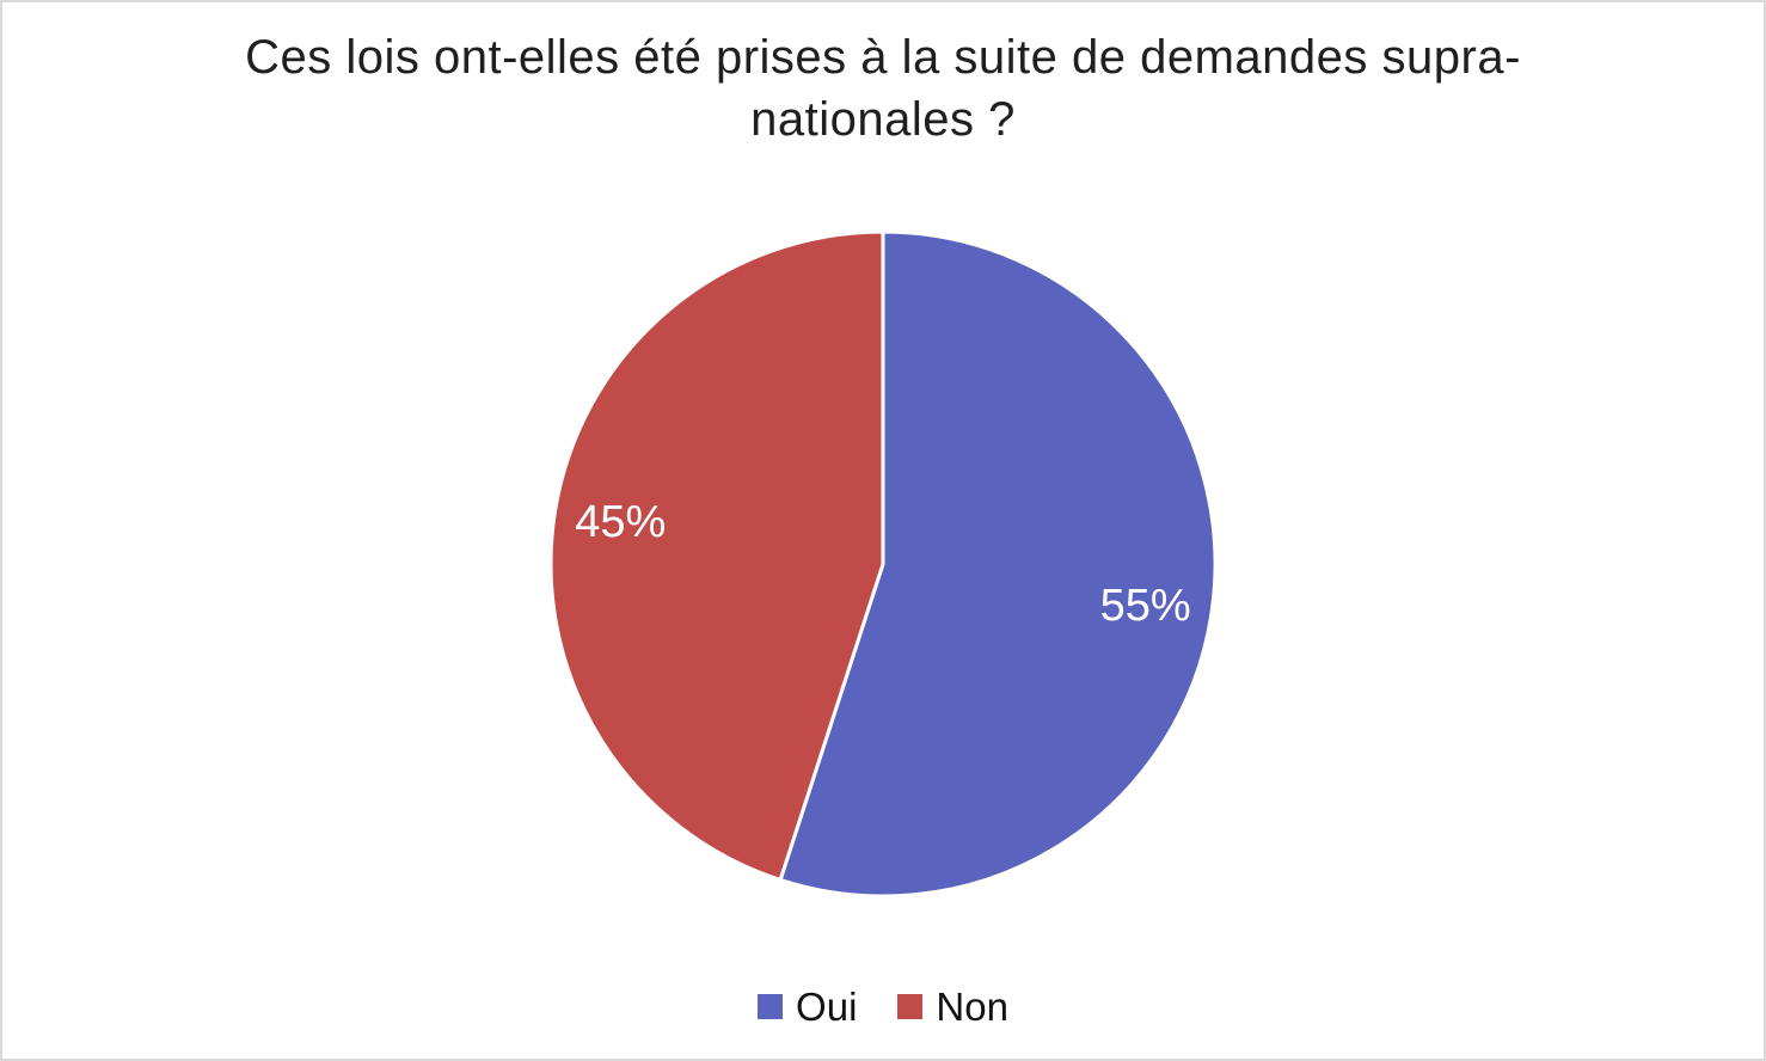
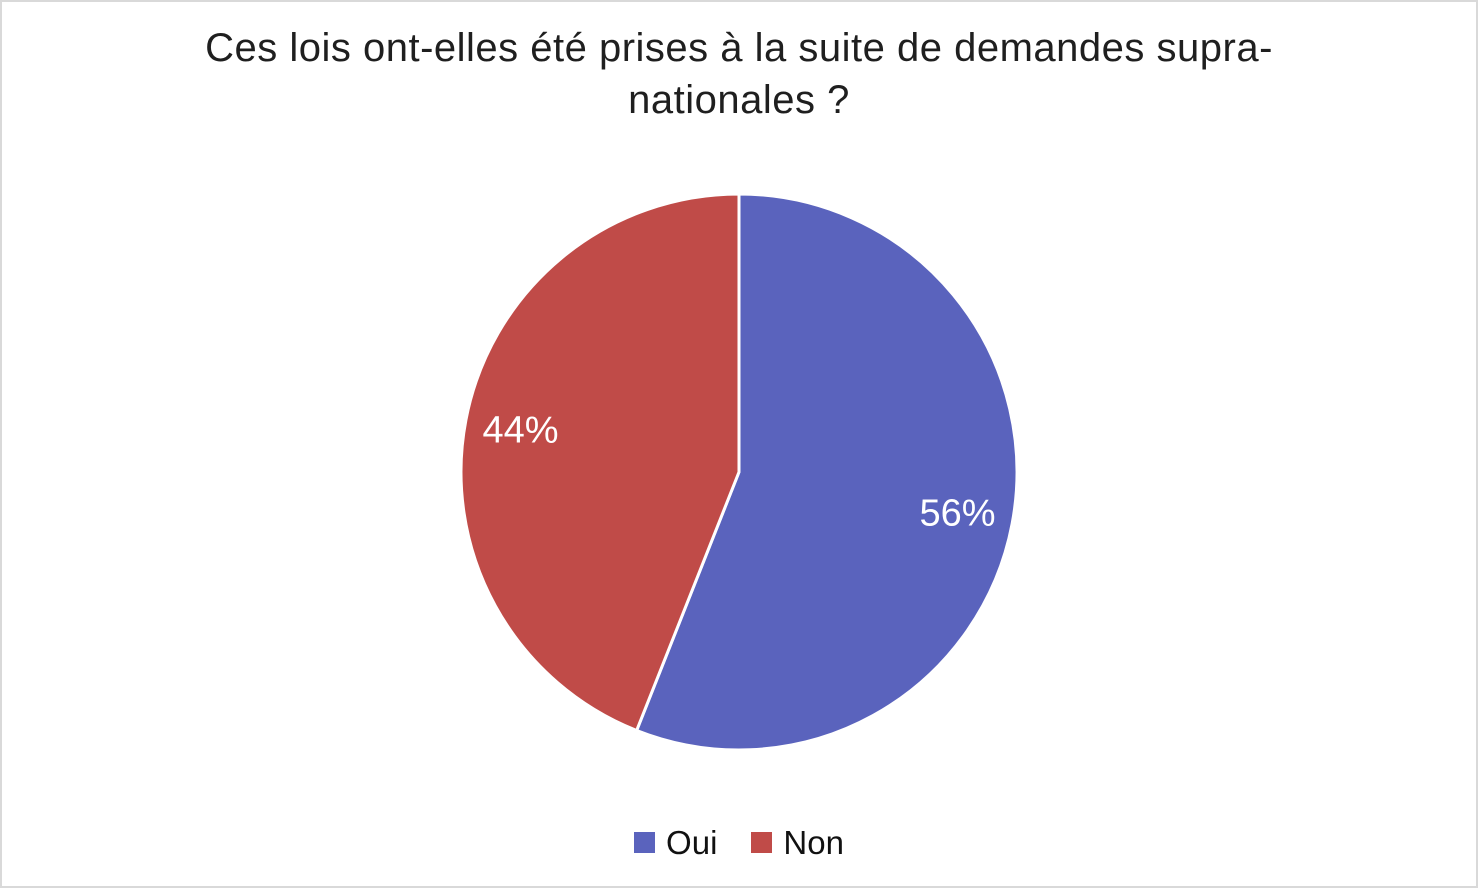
Oui: 55% -> 56%
Non: 45% -> 44%
